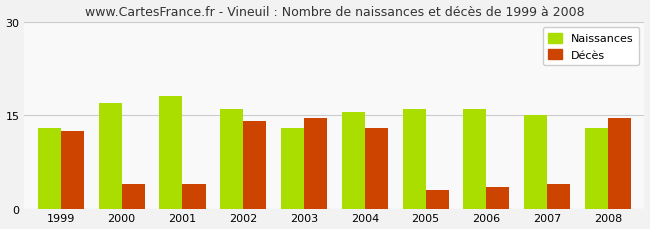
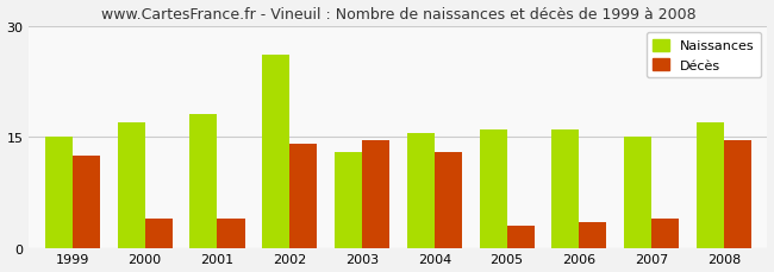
Naissances/1999: 13.0 -> 15.0
Naissances/2002: 16.0 -> 26.0
Naissances/2008: 13.0 -> 17.0
